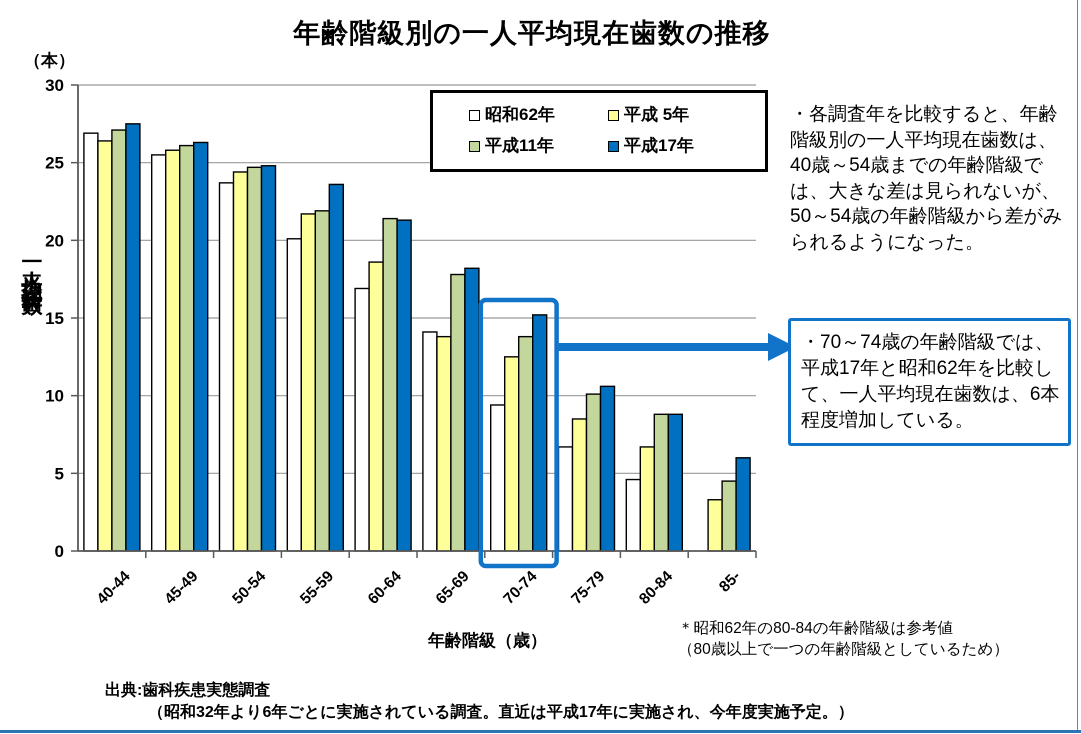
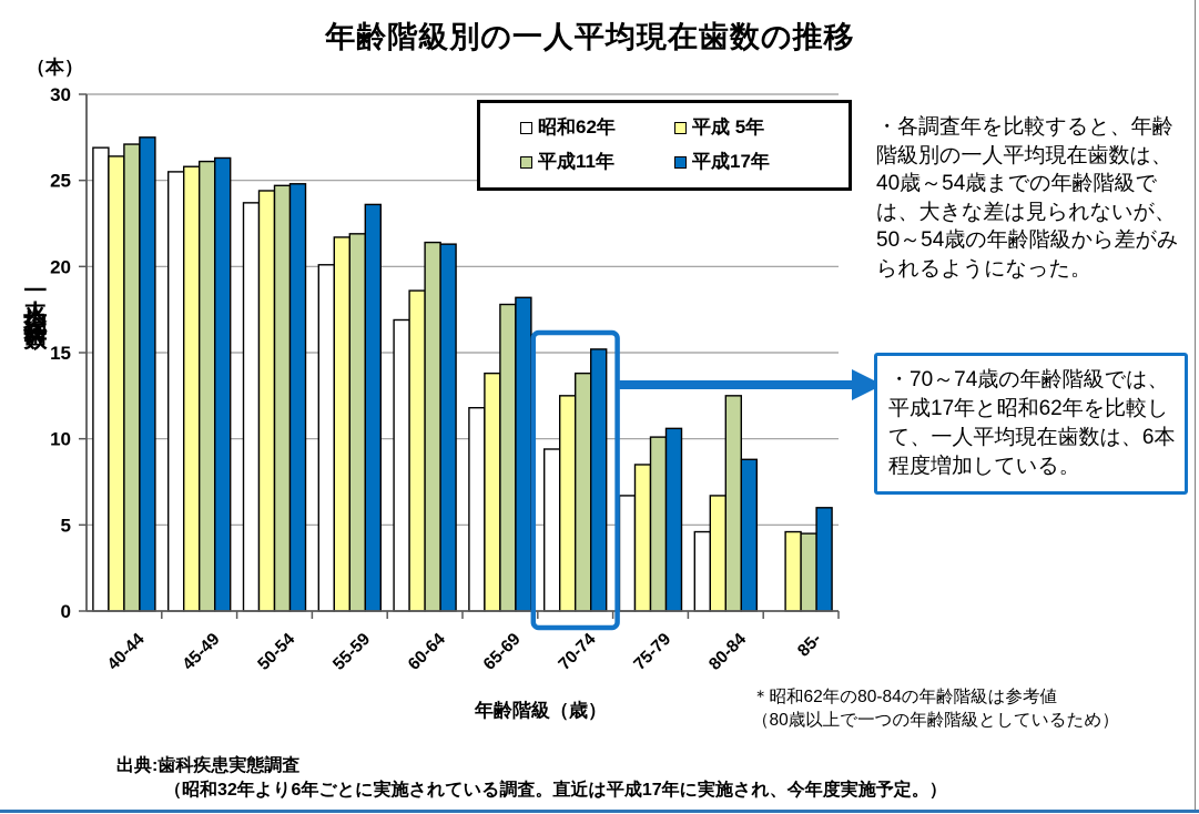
昭和62年/65-69: 14.1 -> 11.8
平成11年/80-84: 8.8 -> 12.5
平成 5年/85-: 3.3 -> 4.6
